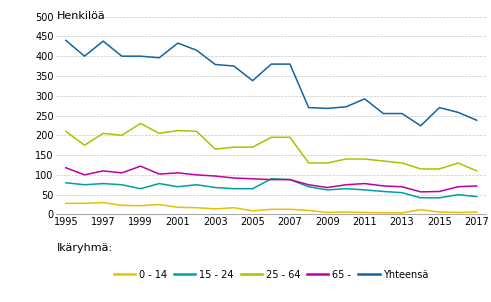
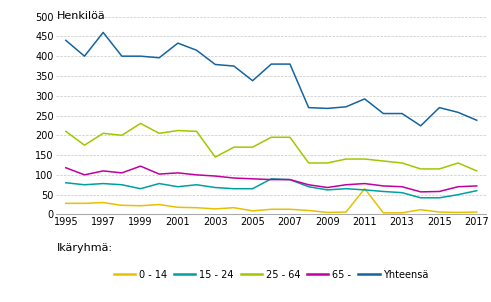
Yhteensä/1997: 438 -> 460
25 - 64/2003: 165 -> 145
0 - 14/2011: 5 -> 65
15 - 24/2017: 45 -> 60
